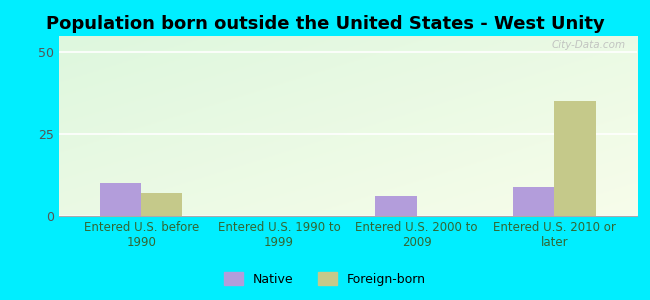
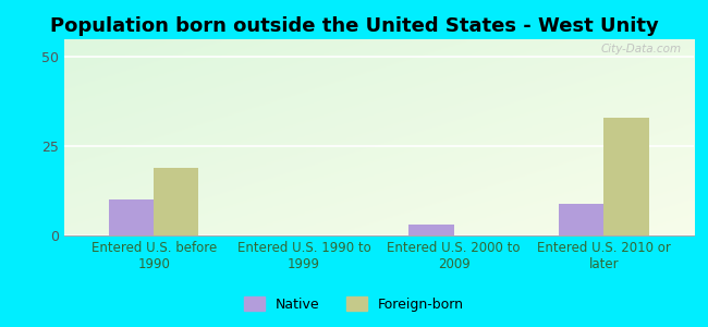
Foreign-born/Entered U.S. before 1990: 7 -> 19
Native/Entered U.S. 2000 to 2009: 6 -> 3
Foreign-born/Entered U.S. 2010 or later: 35 -> 33
